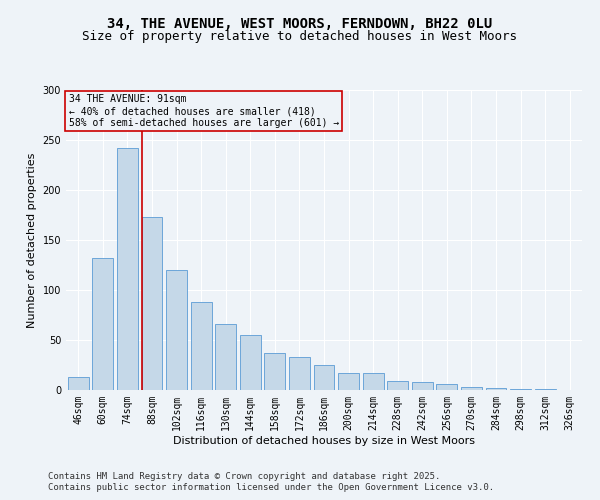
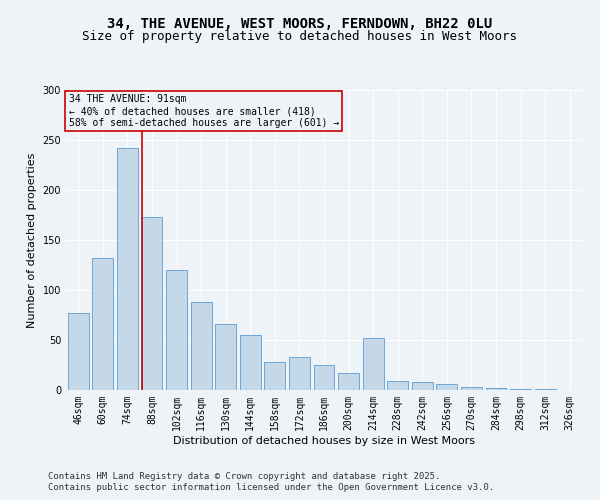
46sqm: 13 -> 77
158sqm: 37 -> 28
214sqm: 17 -> 52
